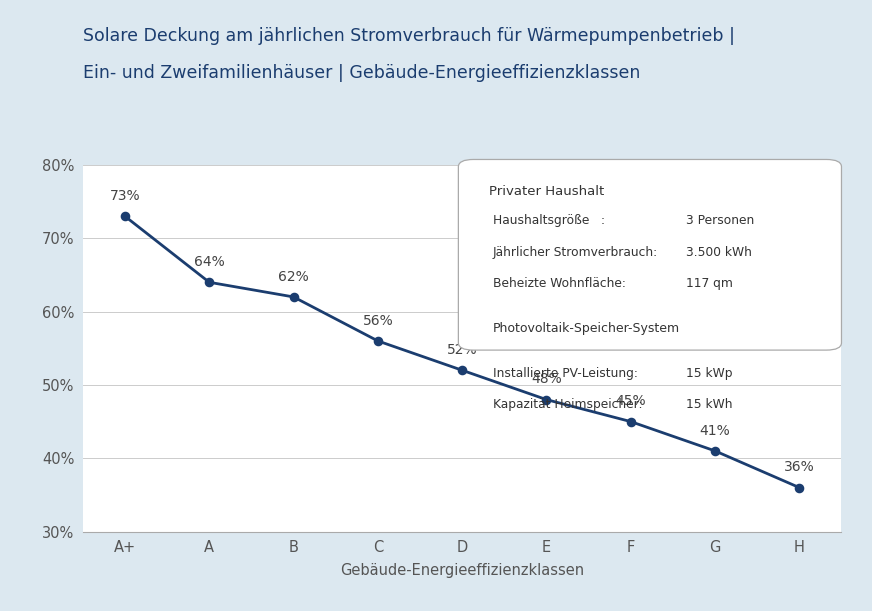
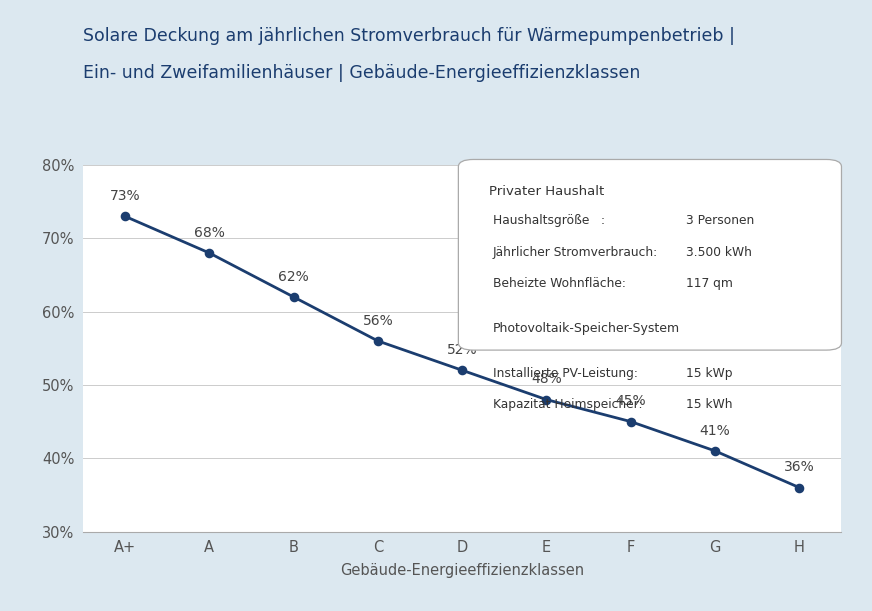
A: 64% -> 68%
